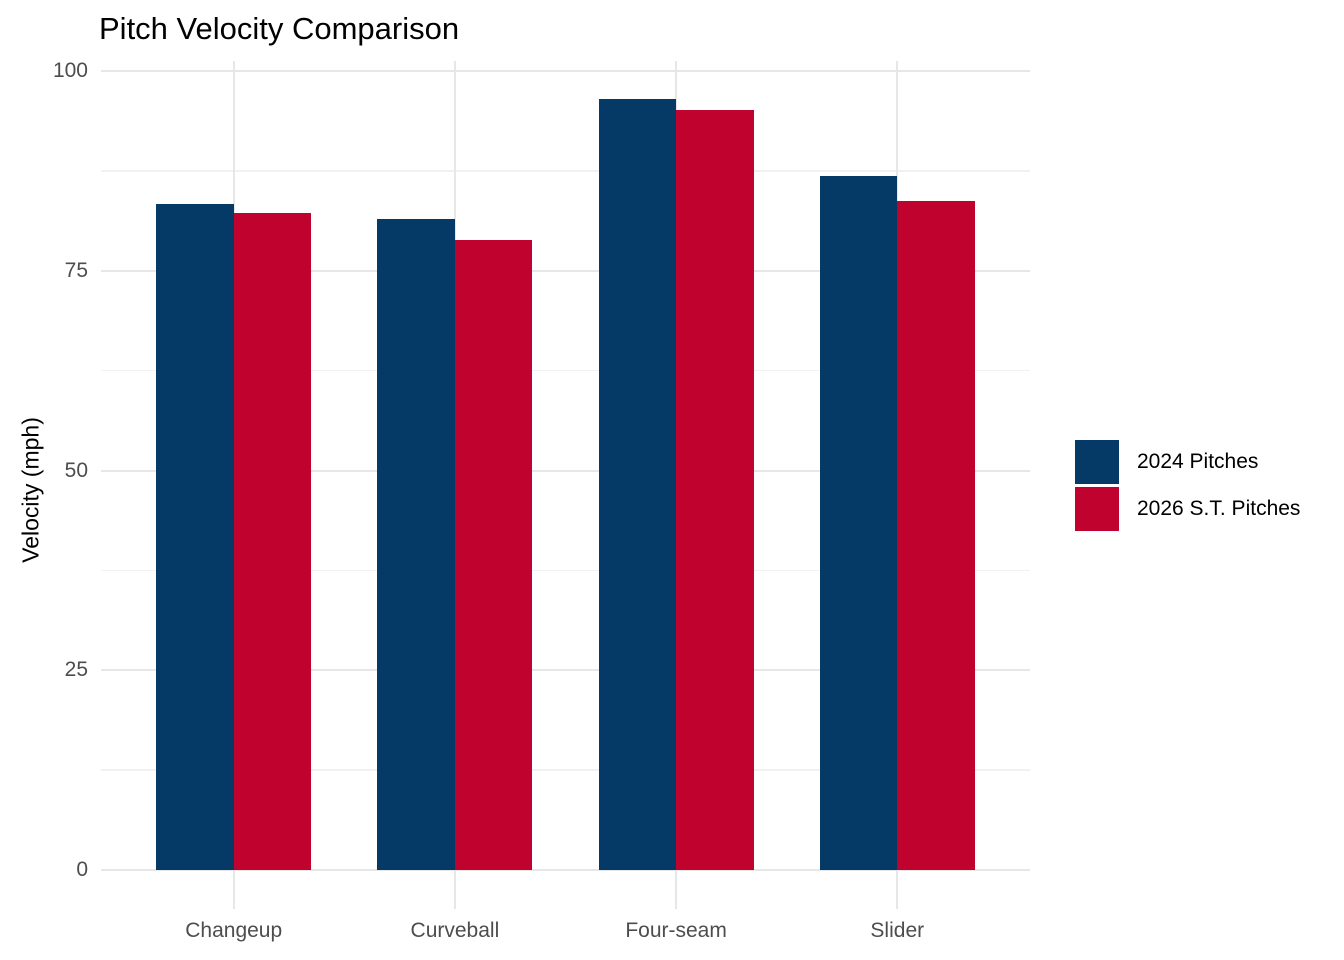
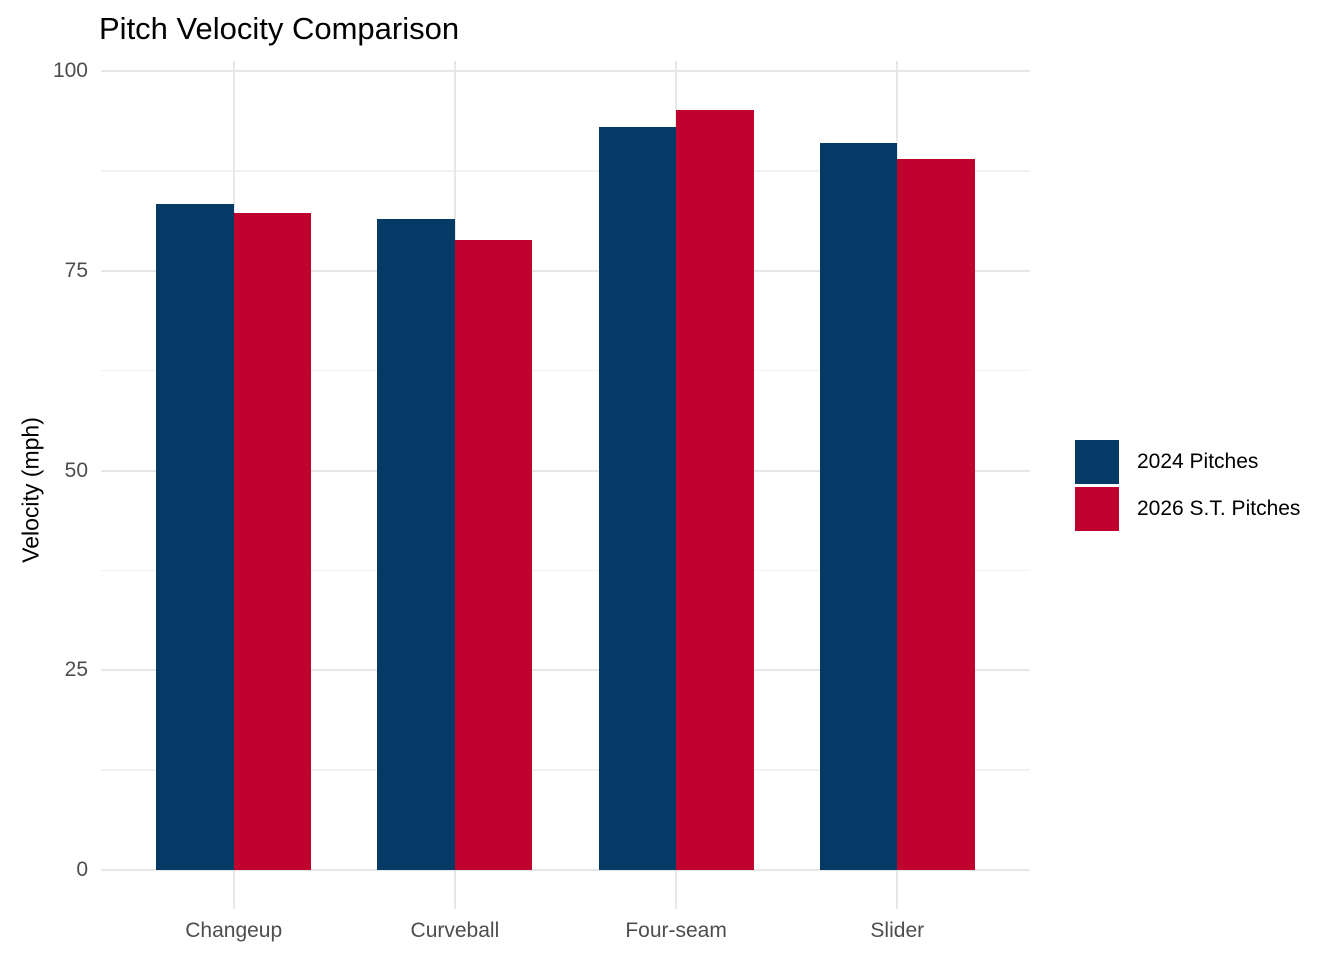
2024 Pitches/Four-seam: 96 -> 93
2024 Pitches/Slider: 87 -> 91
2026 S.T. Pitches/Slider: 84 -> 89
